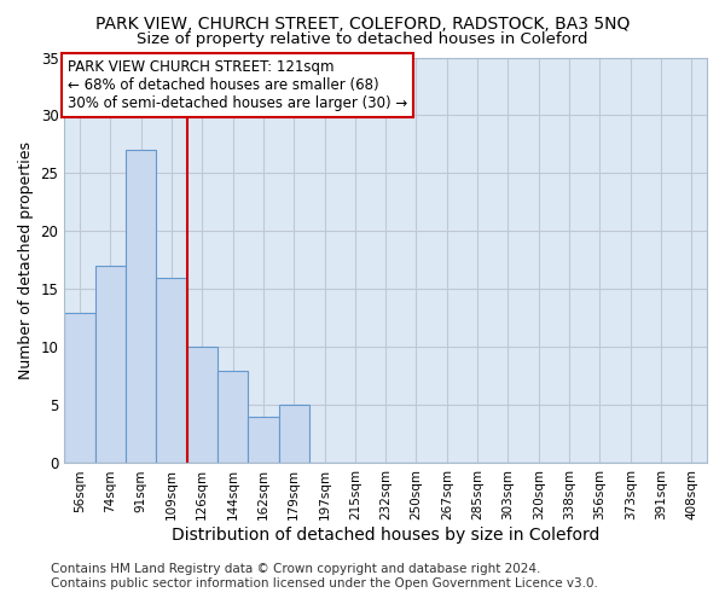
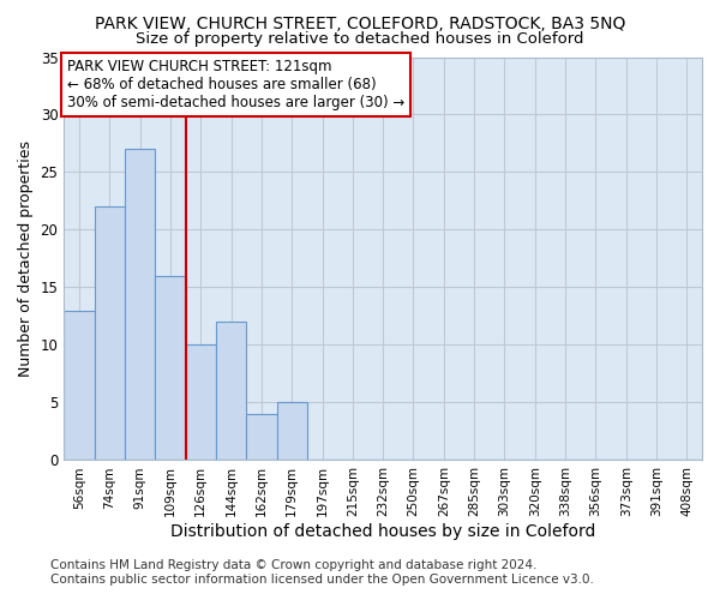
74sqm: 17 -> 22
144sqm: 8 -> 12
